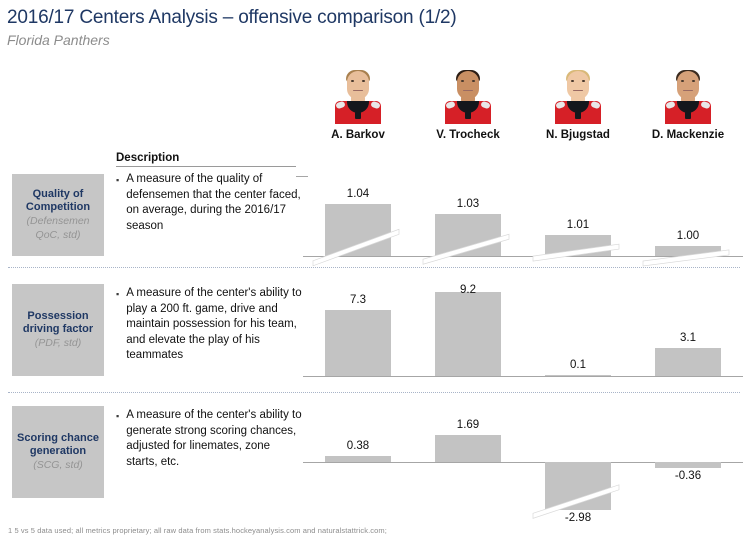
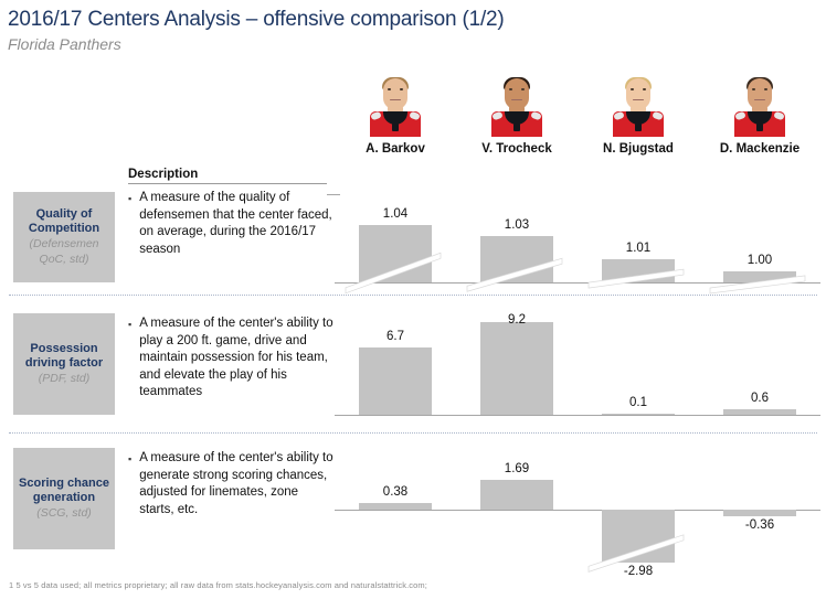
Possession driving factor (PDF, std)/A. Barkov: 7.3 -> 6.7
Possession driving factor (PDF, std)/D. Mackenzie: 3.1 -> 0.6
